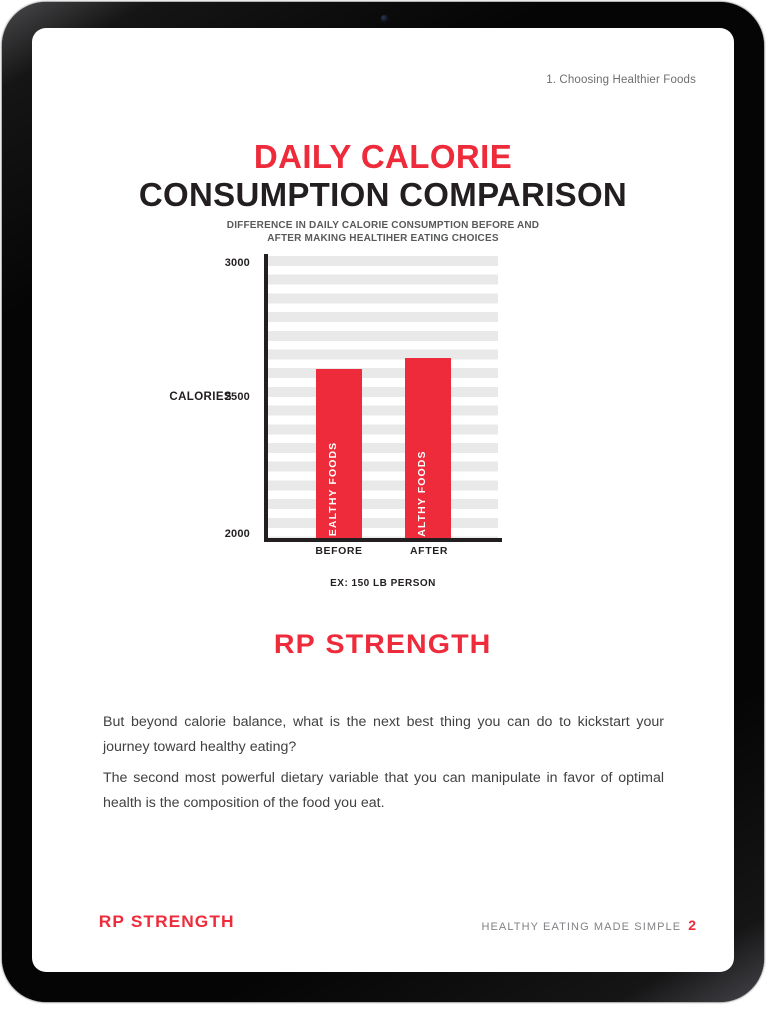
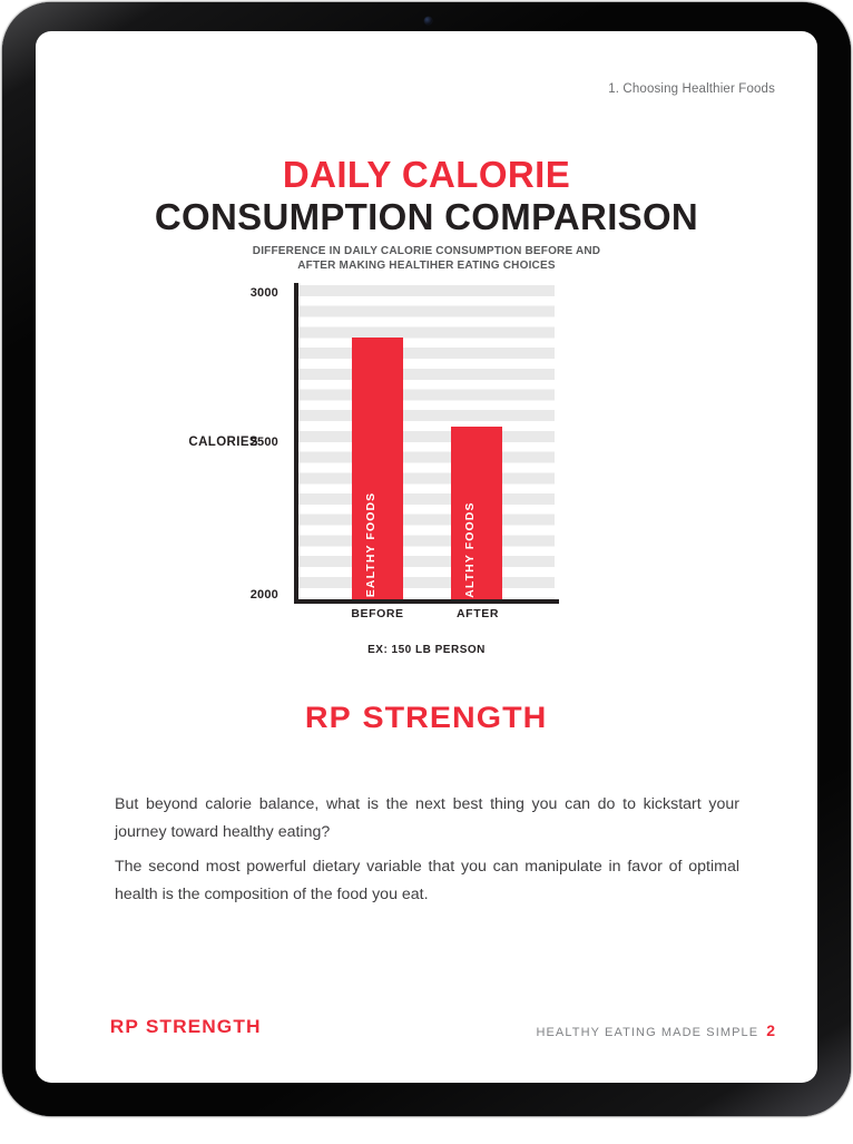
BEFORE: 2600 -> 2840
AFTER: 2640 -> 2550
